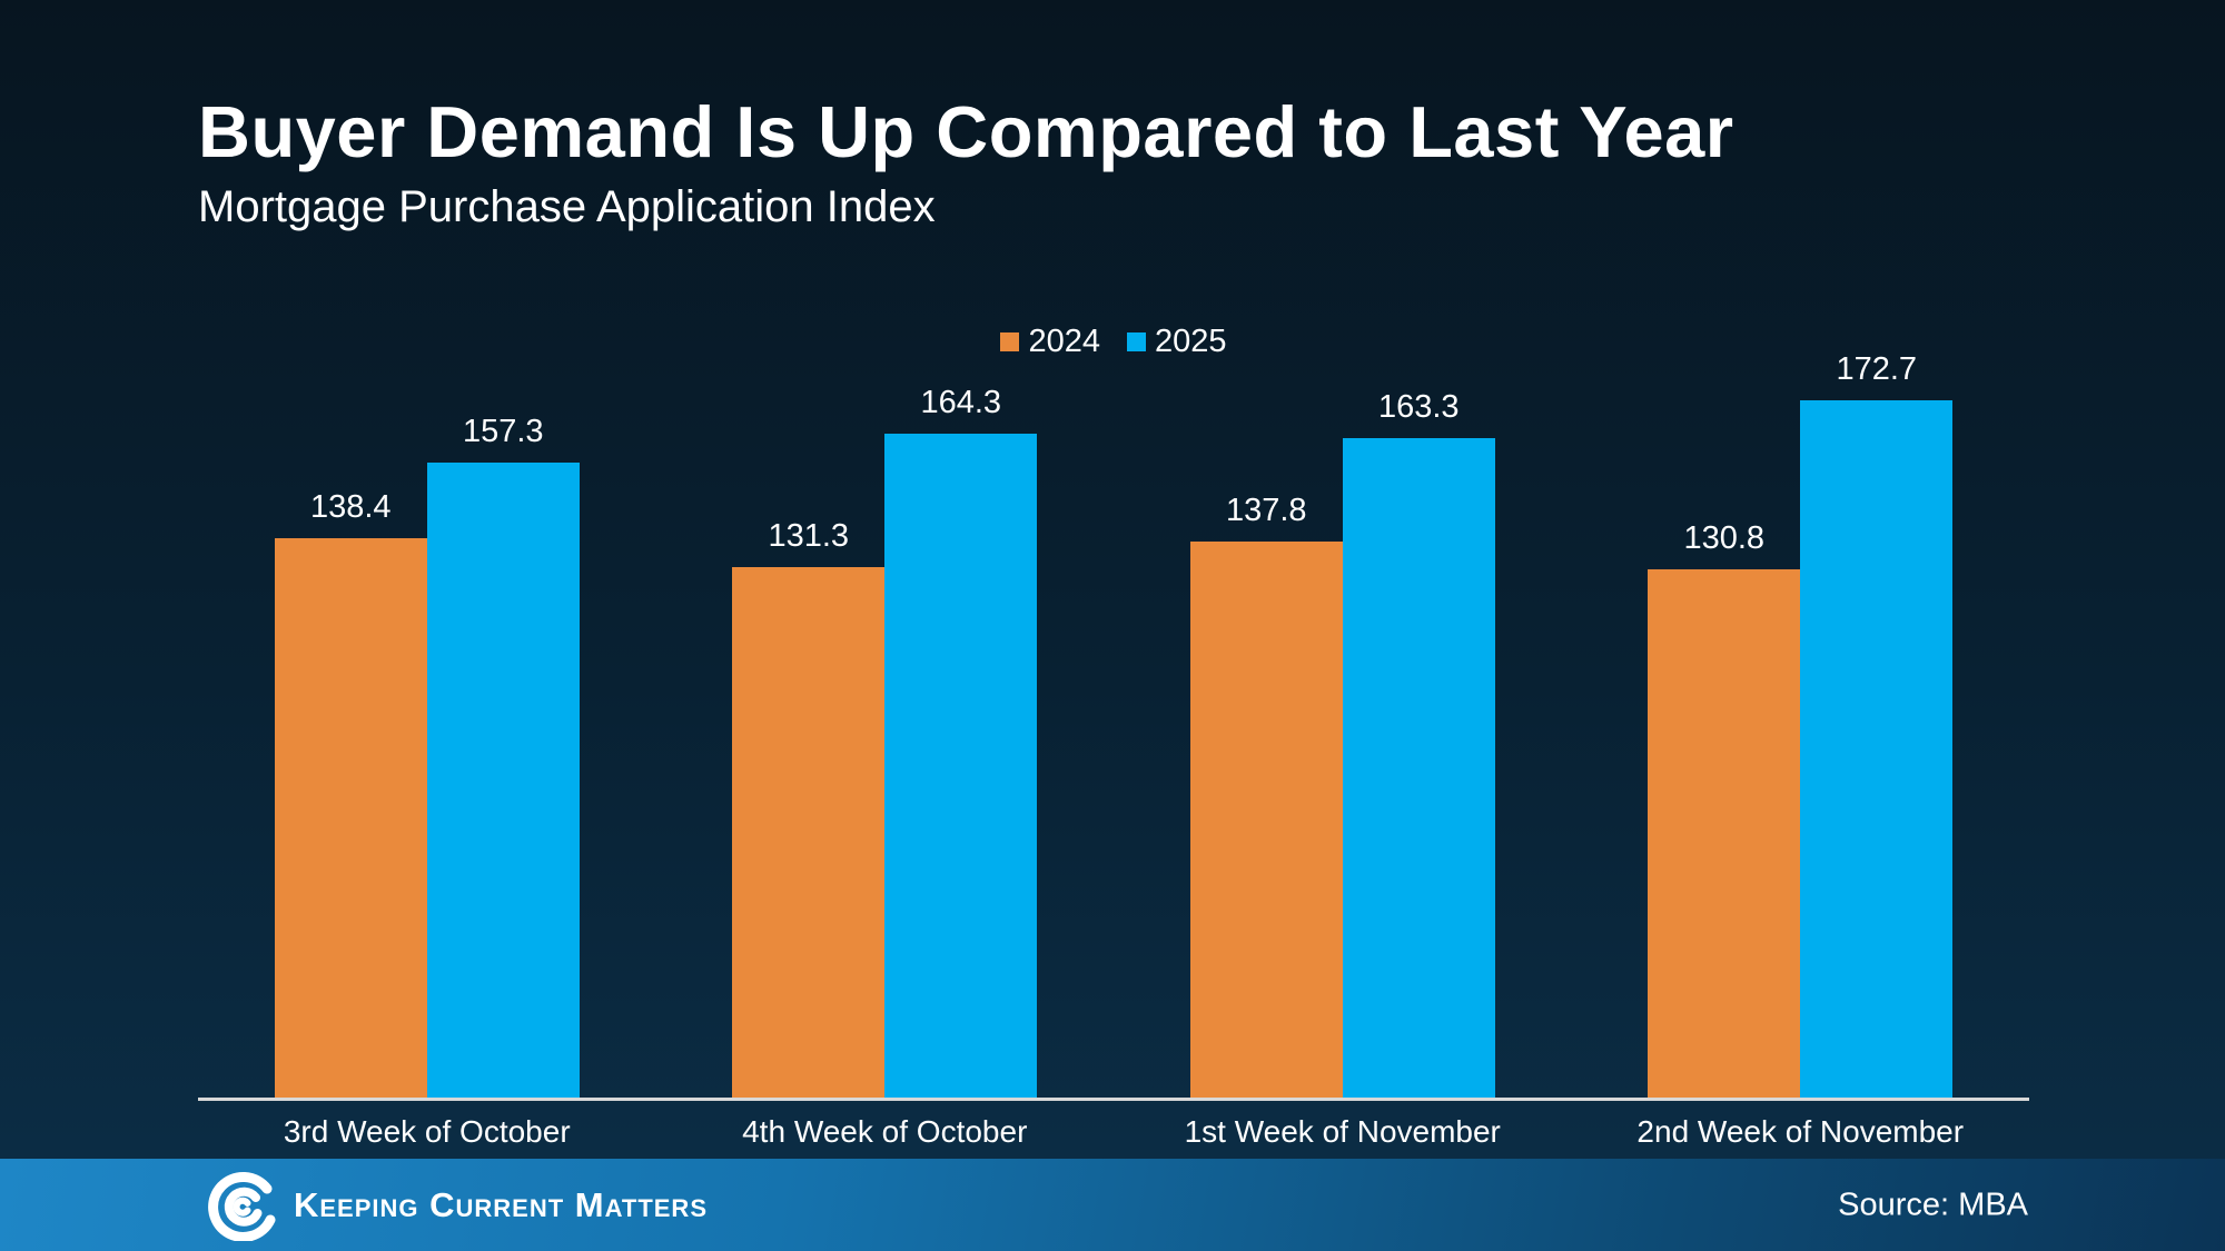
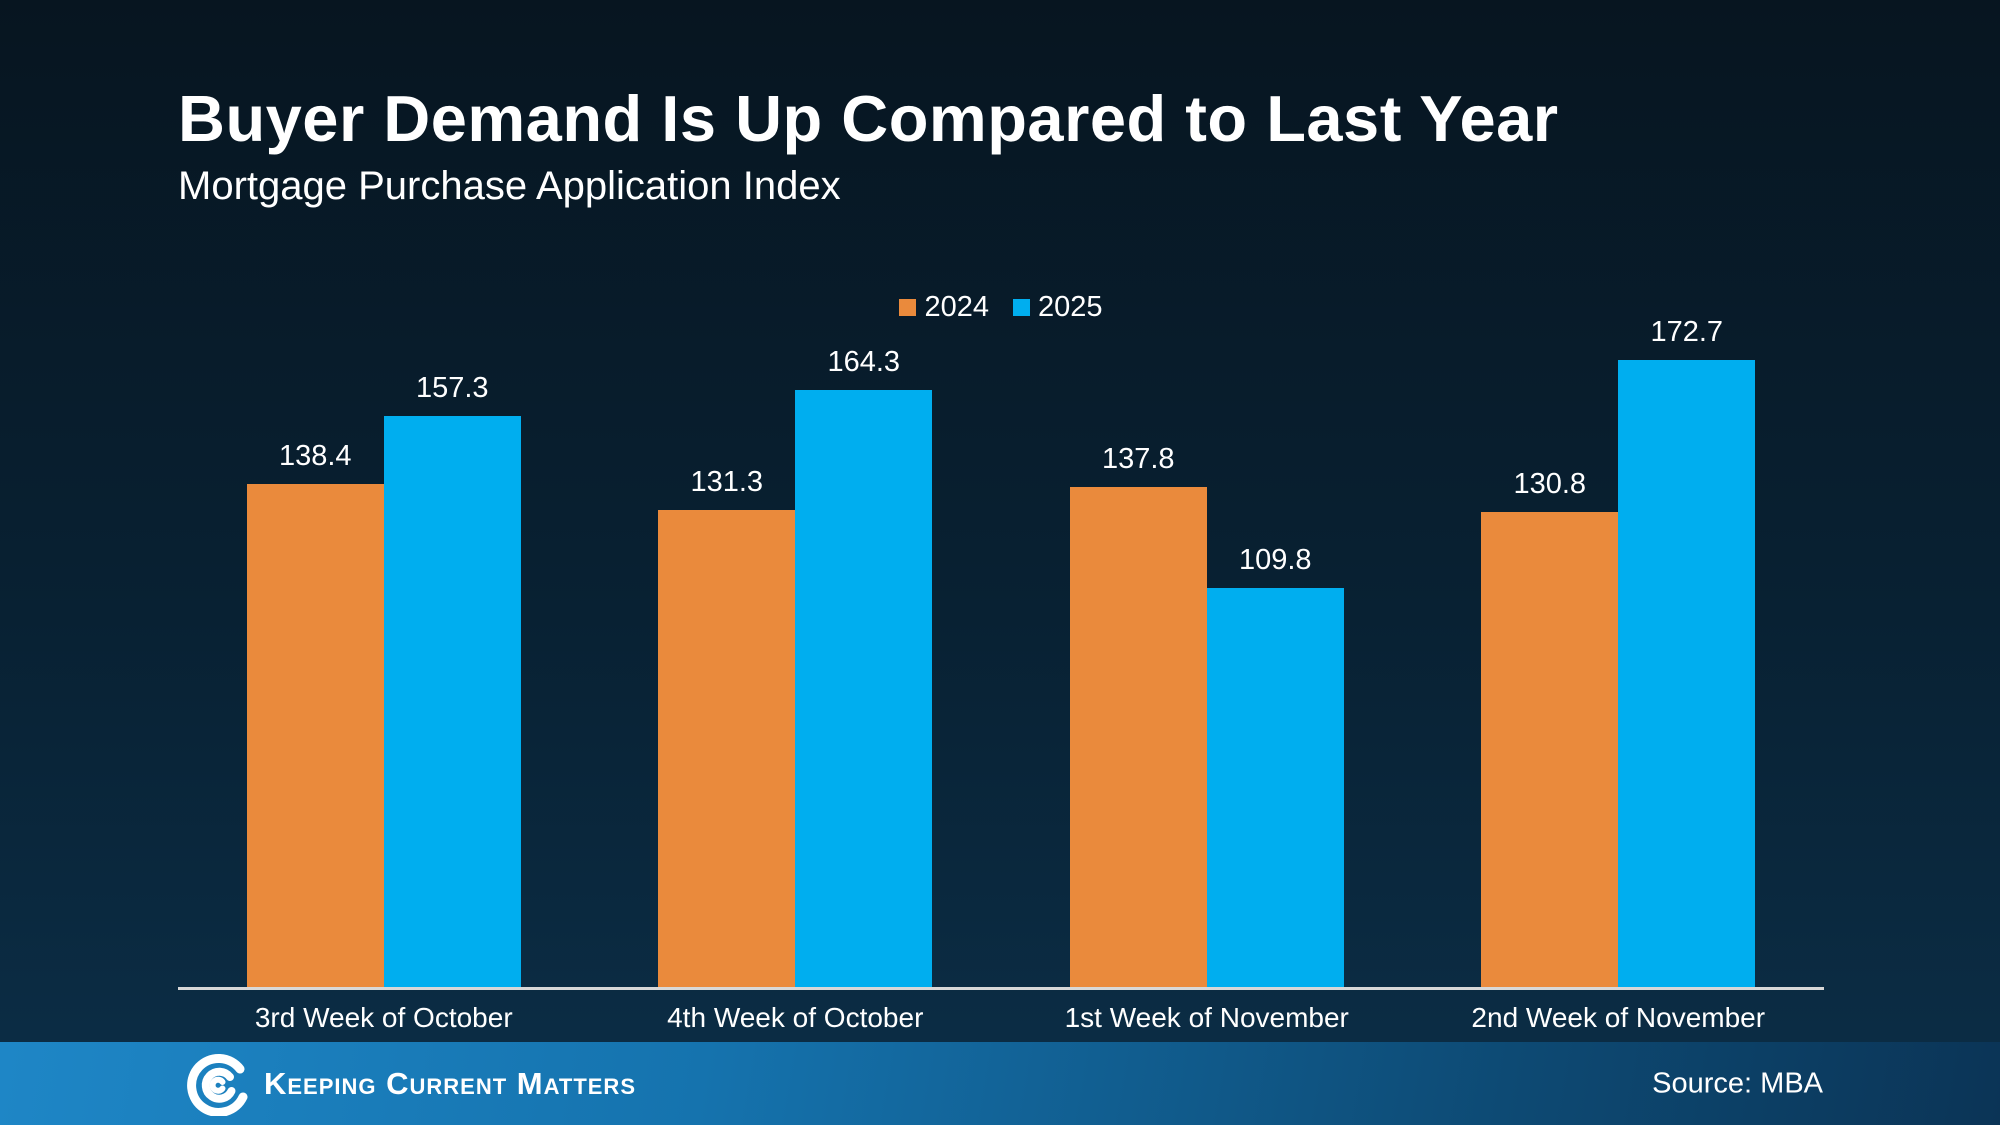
2025/1st Week of November: 163.3 -> 109.8
